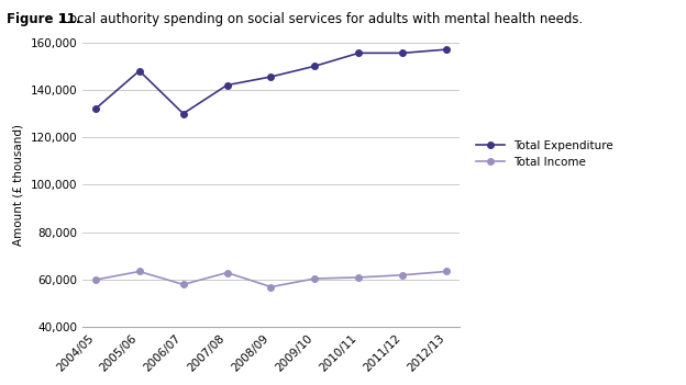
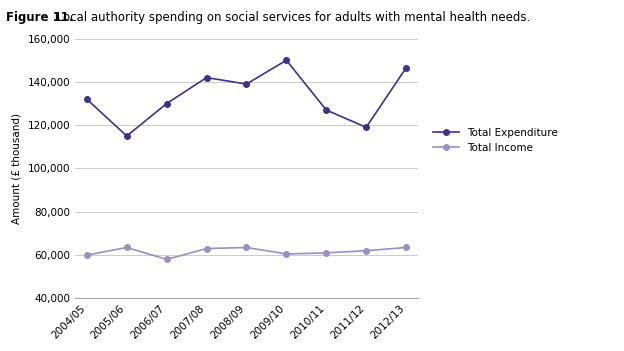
Total Expenditure/2005/06: 148,000 -> 115,000
Total Expenditure/2008/09: 145,500 -> 139,000
Total Income/2008/09: 57,000 -> 63,500
Total Expenditure/2010/11: 155,500 -> 127,000
Total Expenditure/2011/12: 155,500 -> 119,000
Total Expenditure/2012/13: 157,000 -> 146,500
